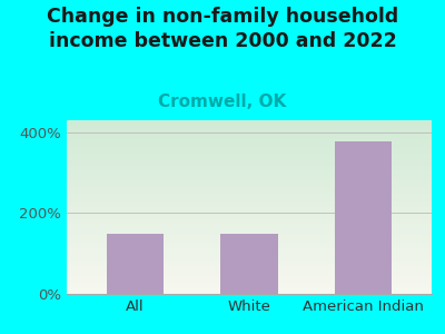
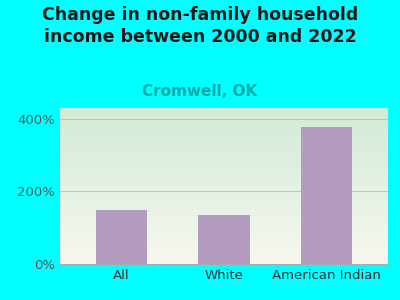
White: 150% -> 135%
